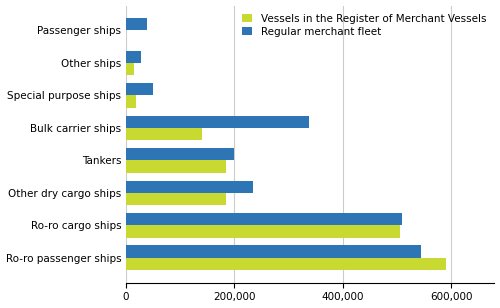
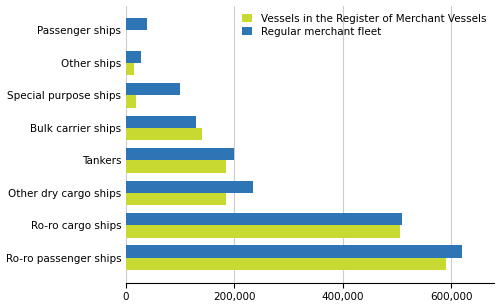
Regular merchant fleet/Special purpose ships: 50,000 -> 100,000
Regular merchant fleet/Bulk carrier ships: 338,000 -> 130,000
Regular merchant fleet/Ro-ro passenger ships: 544,000 -> 620,000
